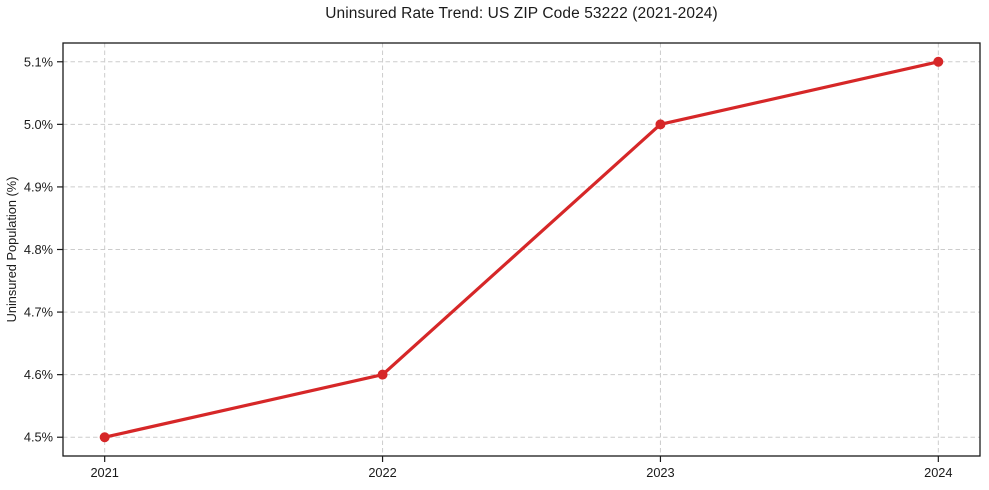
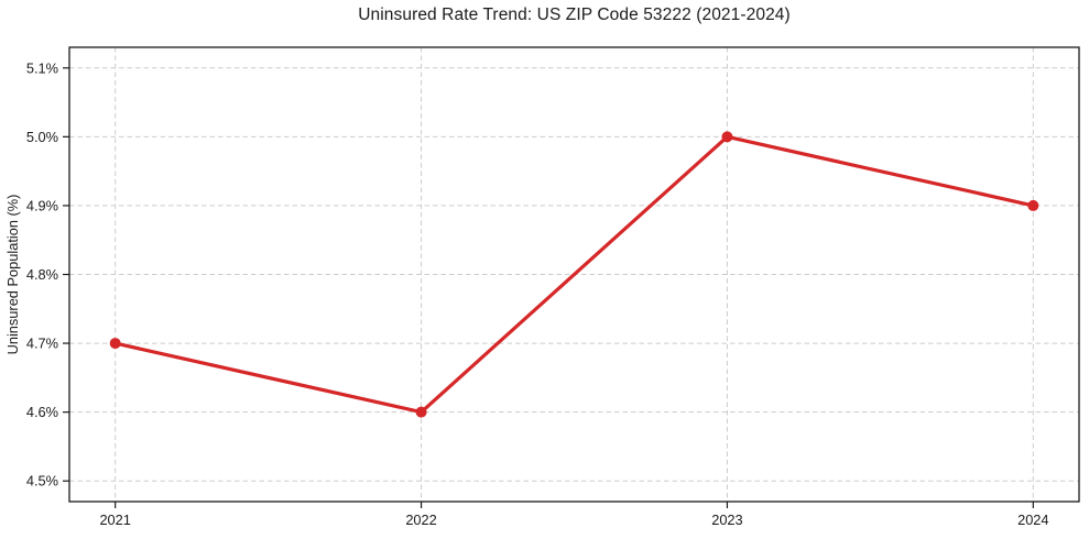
2021: 4.5% -> 4.7%
2024: 5.1% -> 4.9%
